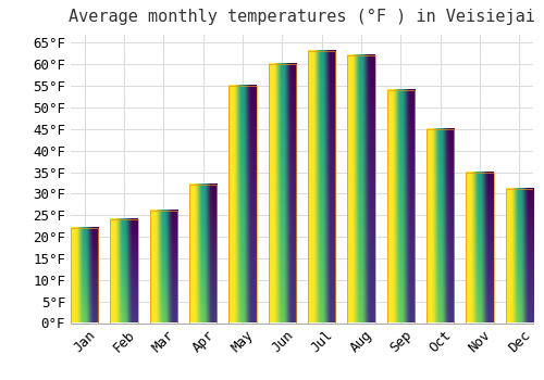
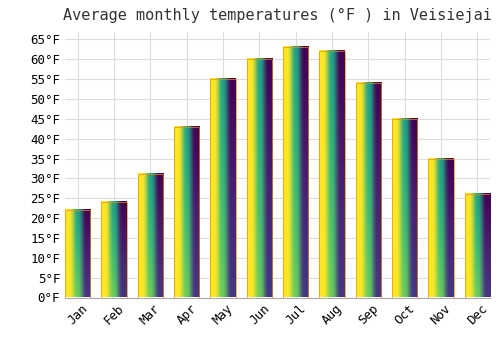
Mar: 26°F -> 31°F
Apr: 32°F -> 43°F
Dec: 31°F -> 26°F
